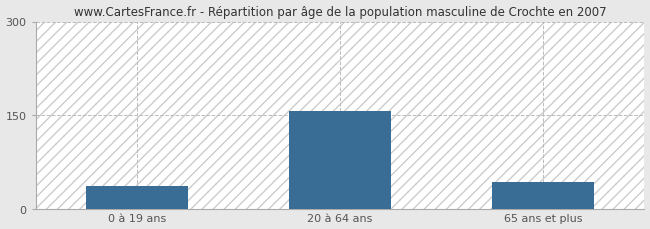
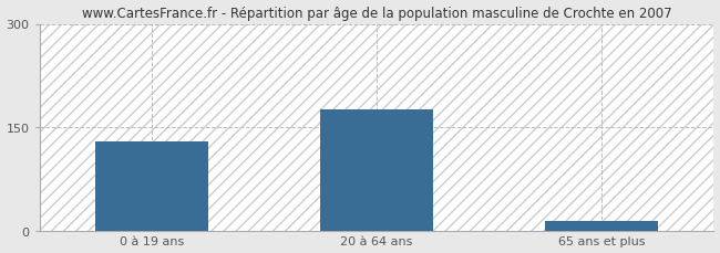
0 à 19 ans: 36 -> 130
20 à 64 ans: 156 -> 175
65 ans et plus: 42 -> 14
